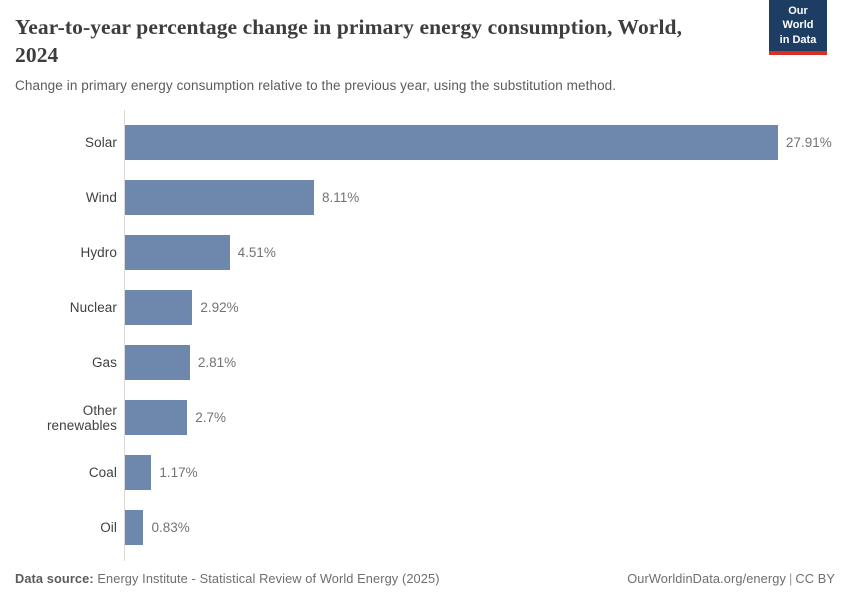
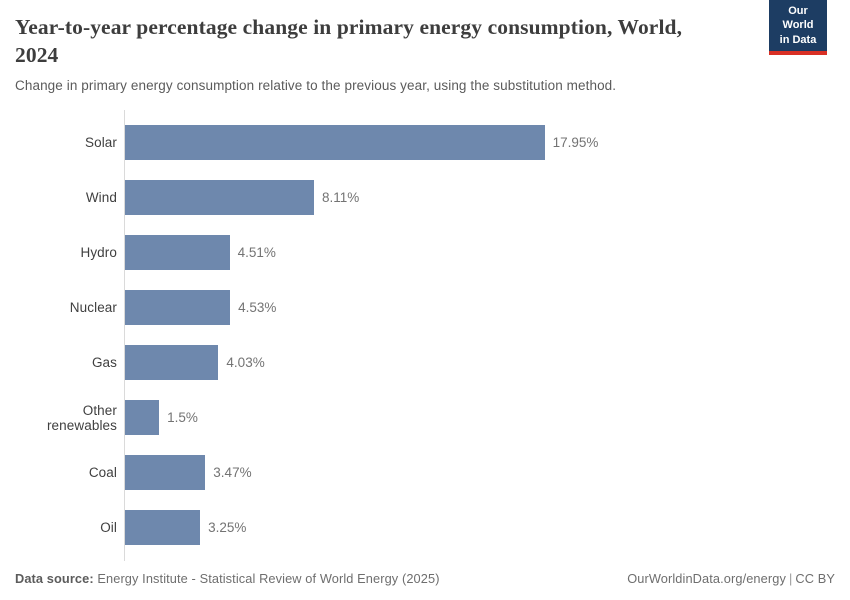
Solar: 27.91% -> 17.95%
Nuclear: 2.92% -> 4.53%
Gas: 2.81% -> 4.03%
Other renewables: 2.7% -> 1.5%
Coal: 1.17% -> 3.47%
Oil: 0.83% -> 3.25%
